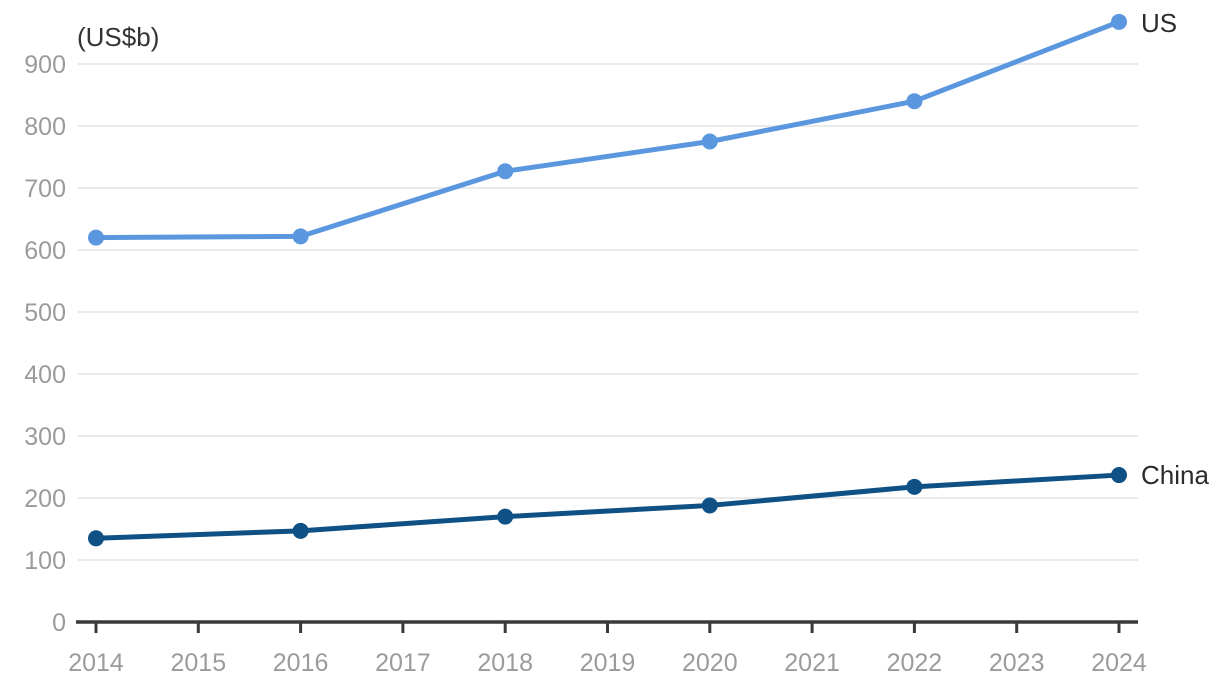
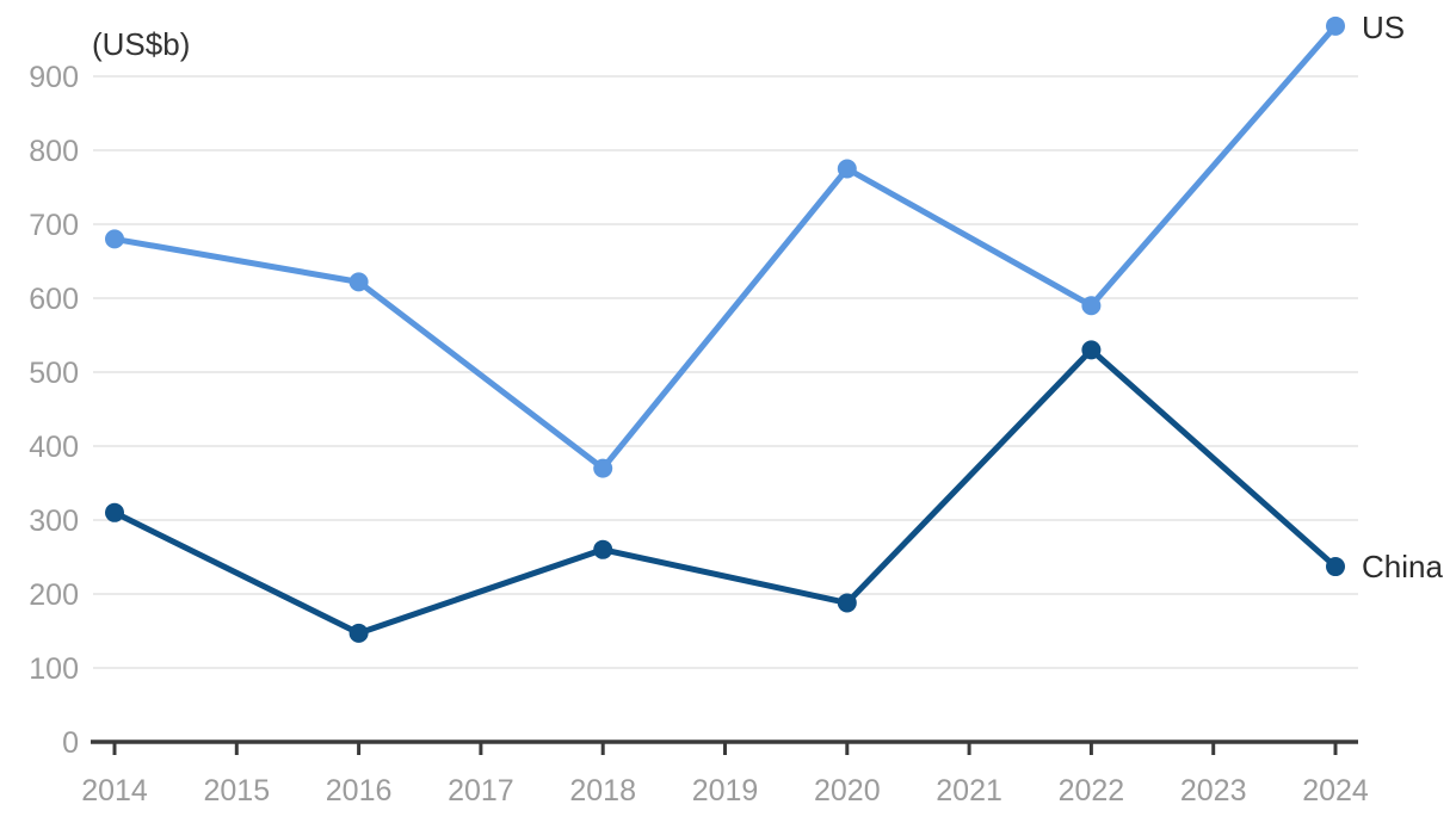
US/2014: 620 -> 680
China/2014: 140 -> 310
US/2018: 730 -> 370
China/2018: 170 -> 260
US/2022: 840 -> 590
China/2022: 220 -> 530
